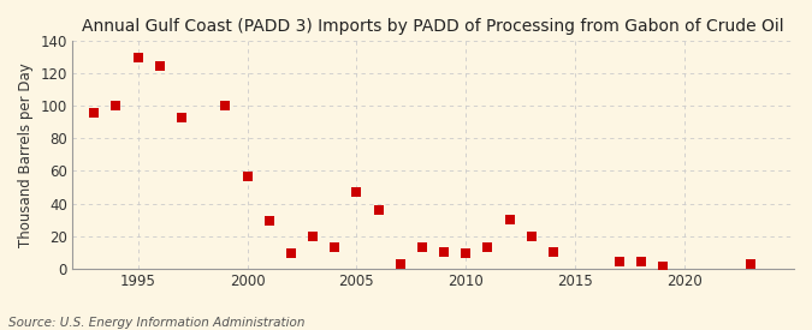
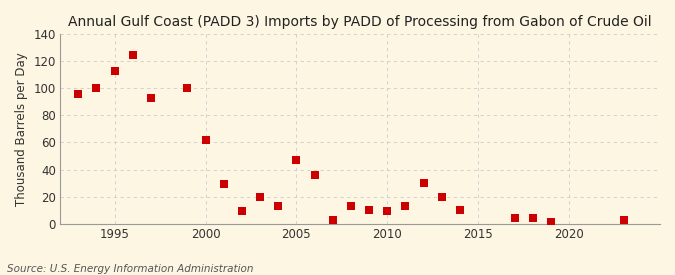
1995: 130 -> 113
2000: 57 -> 62
